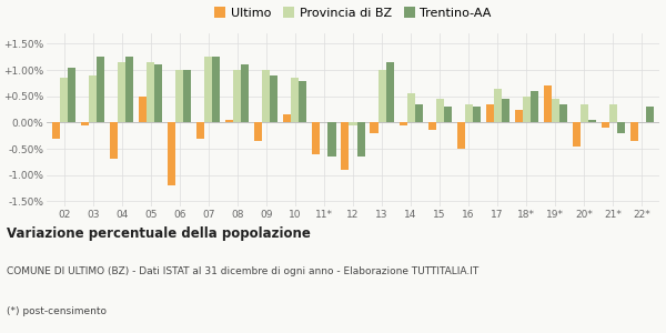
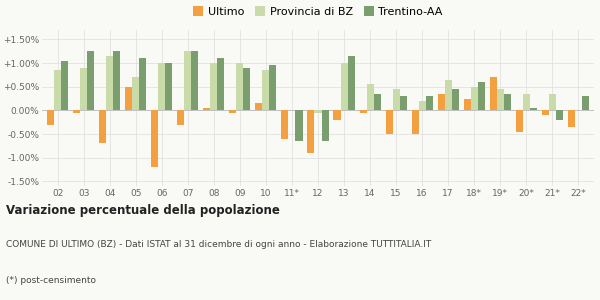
Provincia di BZ/05: 1.15% -> 0.70%
Ultimo/09: -0.35% -> -0.05%
Trentino-AA/10: 0.80% -> 0.95%
Ultimo/15: -0.15% -> -0.50%
Provincia di BZ/16: 0.35% -> 0.20%
